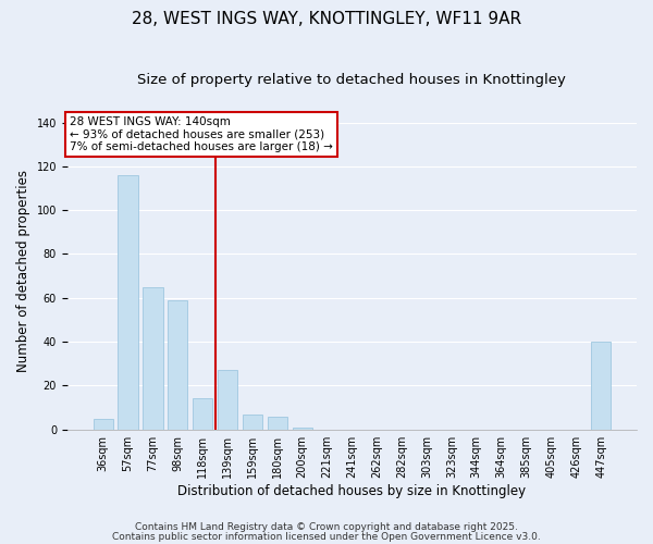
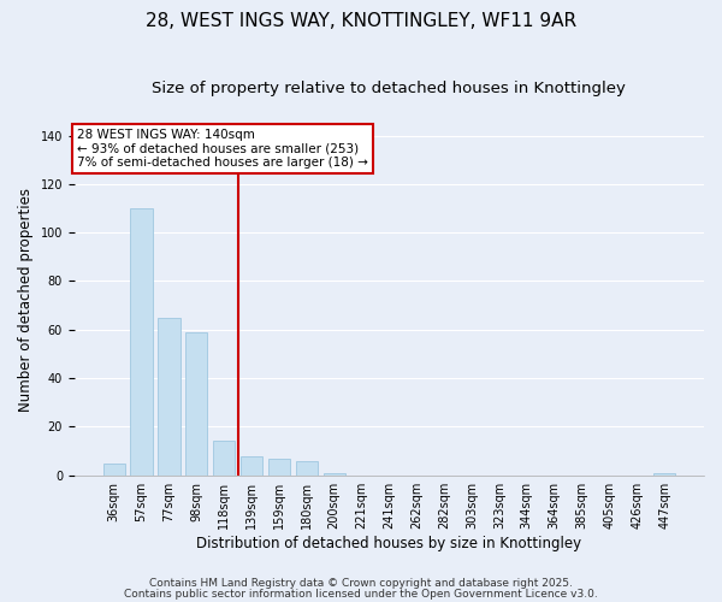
57sqm: 116 -> 110
139sqm: 27 -> 8
447sqm: 40 -> 1
